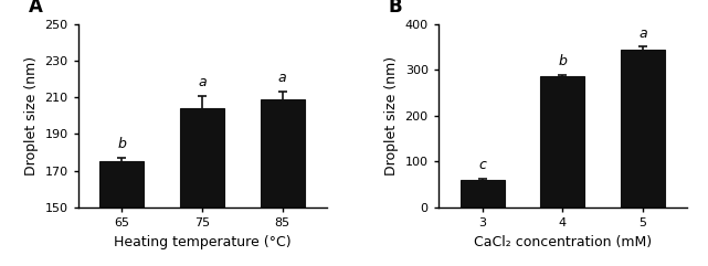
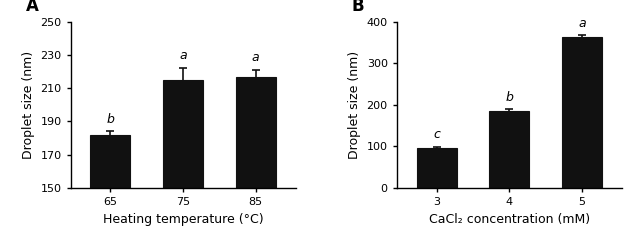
65: 175 -> 182
75: 204 -> 215
85: 209 -> 217
3: 60 -> 96
4: 285 -> 185
5: 345 -> 362
